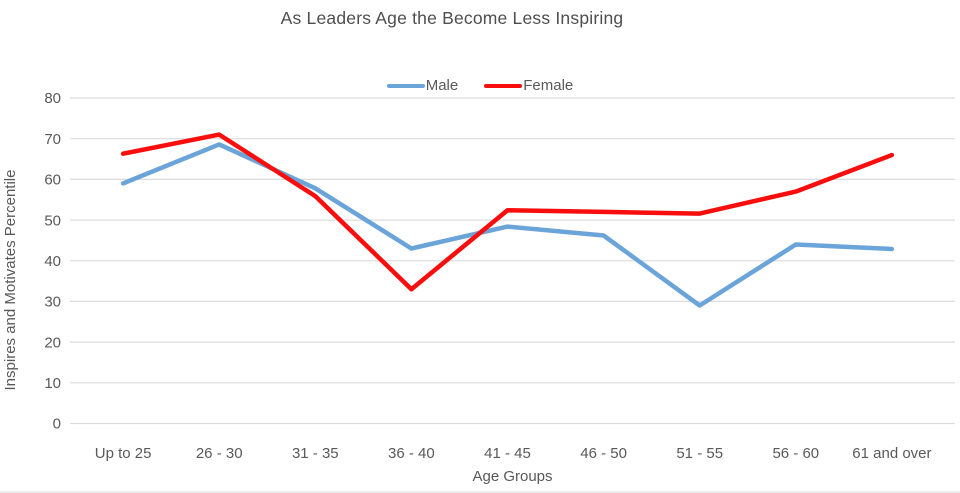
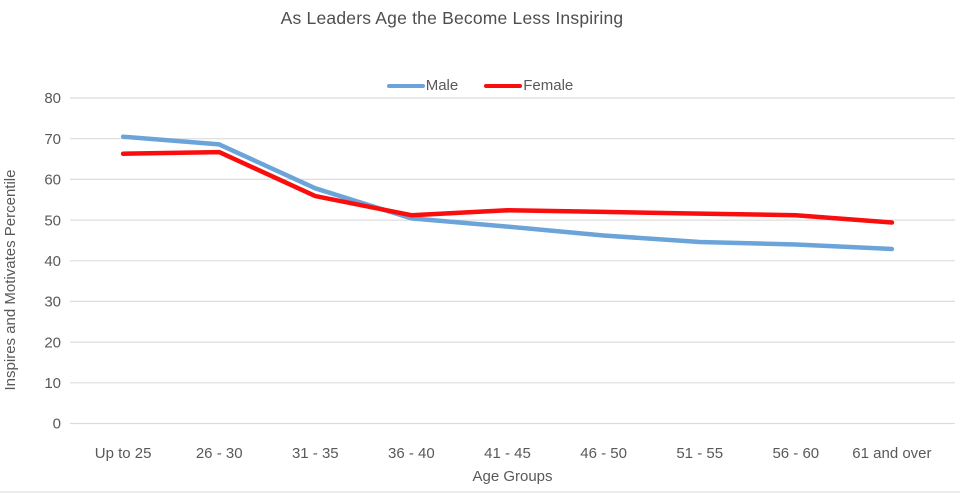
Male/Up to 25: 59 -> 70
Female/26 - 30: 71 -> 67
Male/36 - 40: 43 -> 50
Female/36 - 40: 33 -> 51
Male/51 - 55: 29 -> 45
Female/56 - 60: 57 -> 51
Female/61 and over: 66 -> 49
